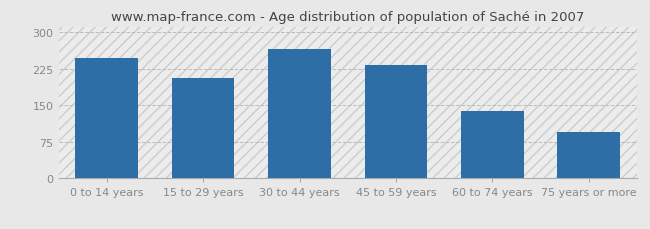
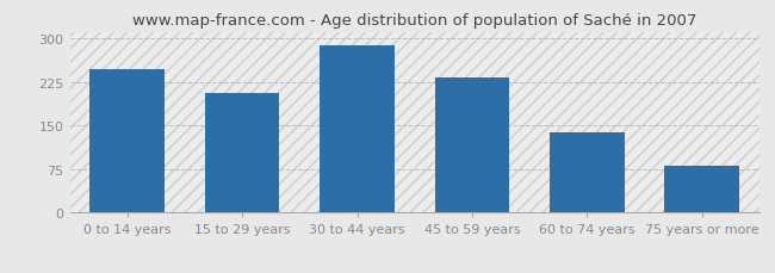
30 to 44 years: 265 -> 288
75 years or more: 95 -> 80
